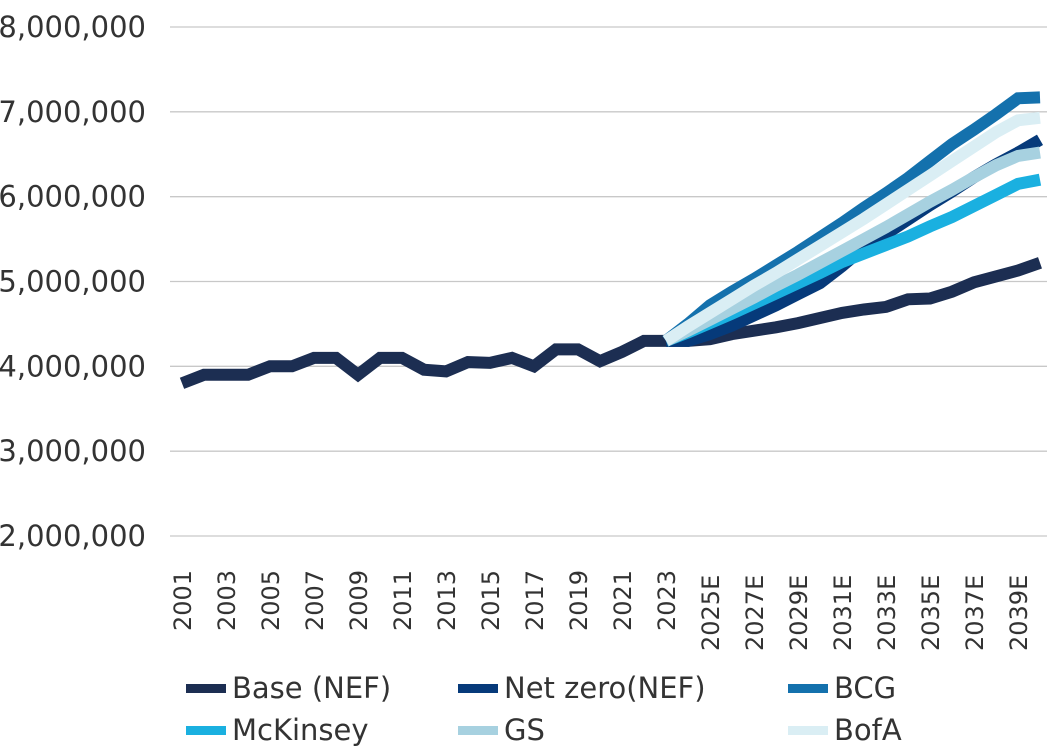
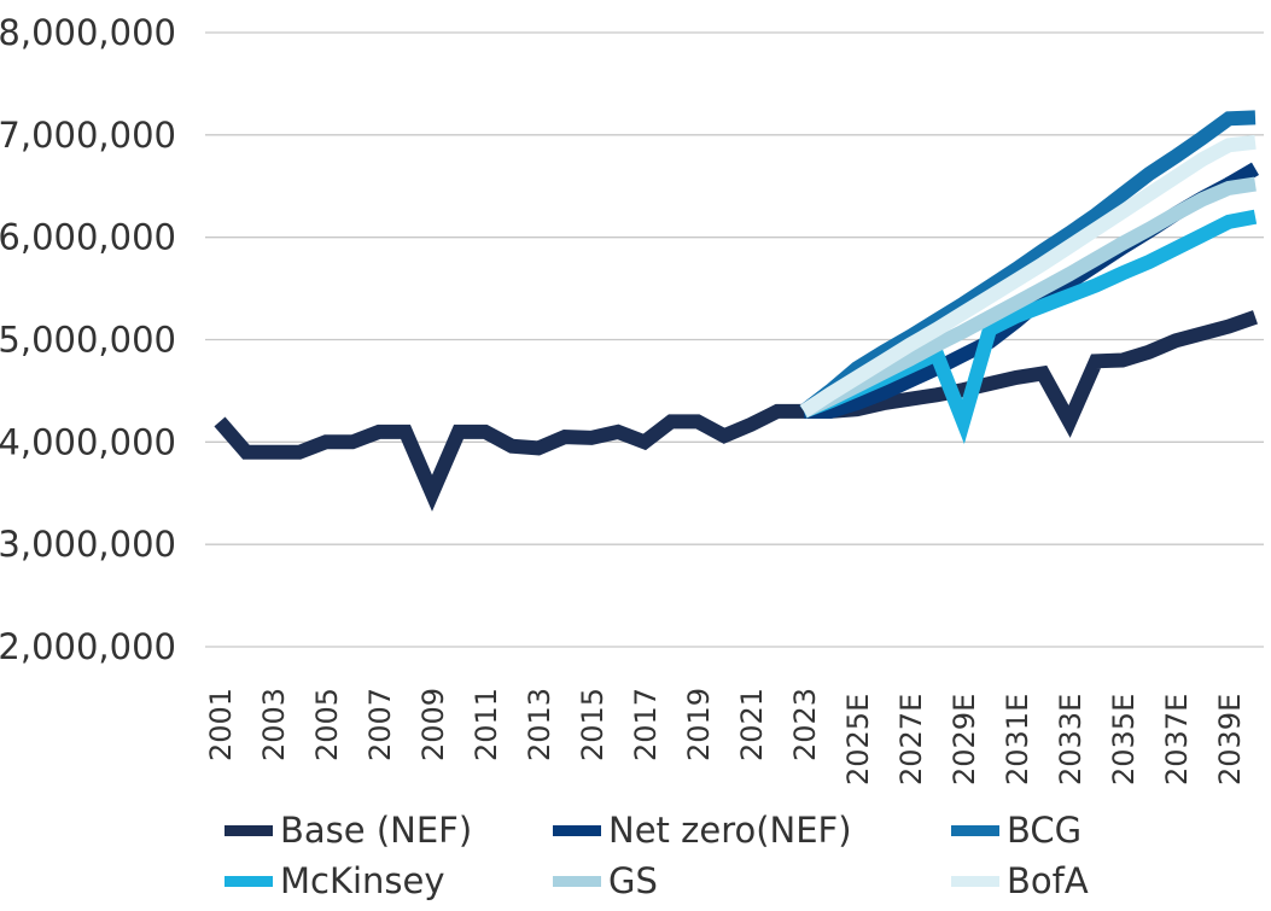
Base (NEF)/2001: 3800000 -> 4200000
Base (NEF)/2009: 3900000 -> 3500000
McKinsey/2029E: 5000000 -> 4200000
Base (NEF)/2033E: 4700000 -> 4200000
